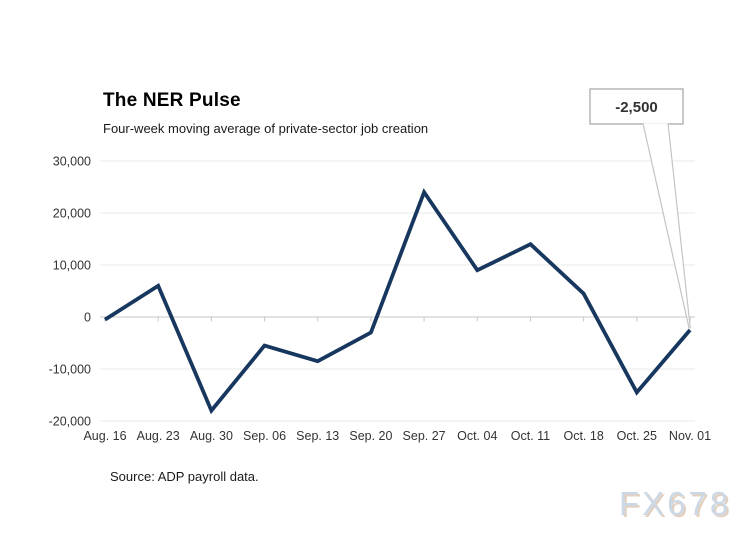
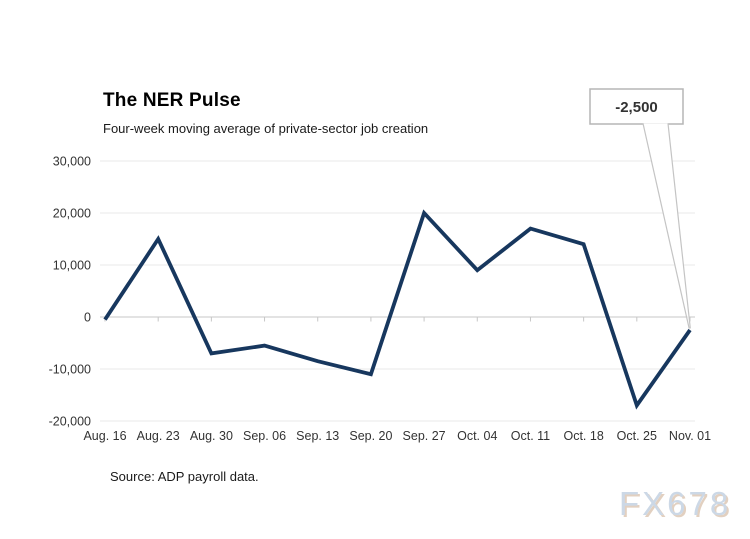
Aug. 23: 6000 -> 15000
Aug. 30: -18000 -> -7000
Sep. 20: -3000 -> -11000
Sep. 27: 24000 -> 20000
Oct. 11: 14000 -> 17000
Oct. 18: 4000 -> 14000
Oct. 25: -14000 -> -17000
